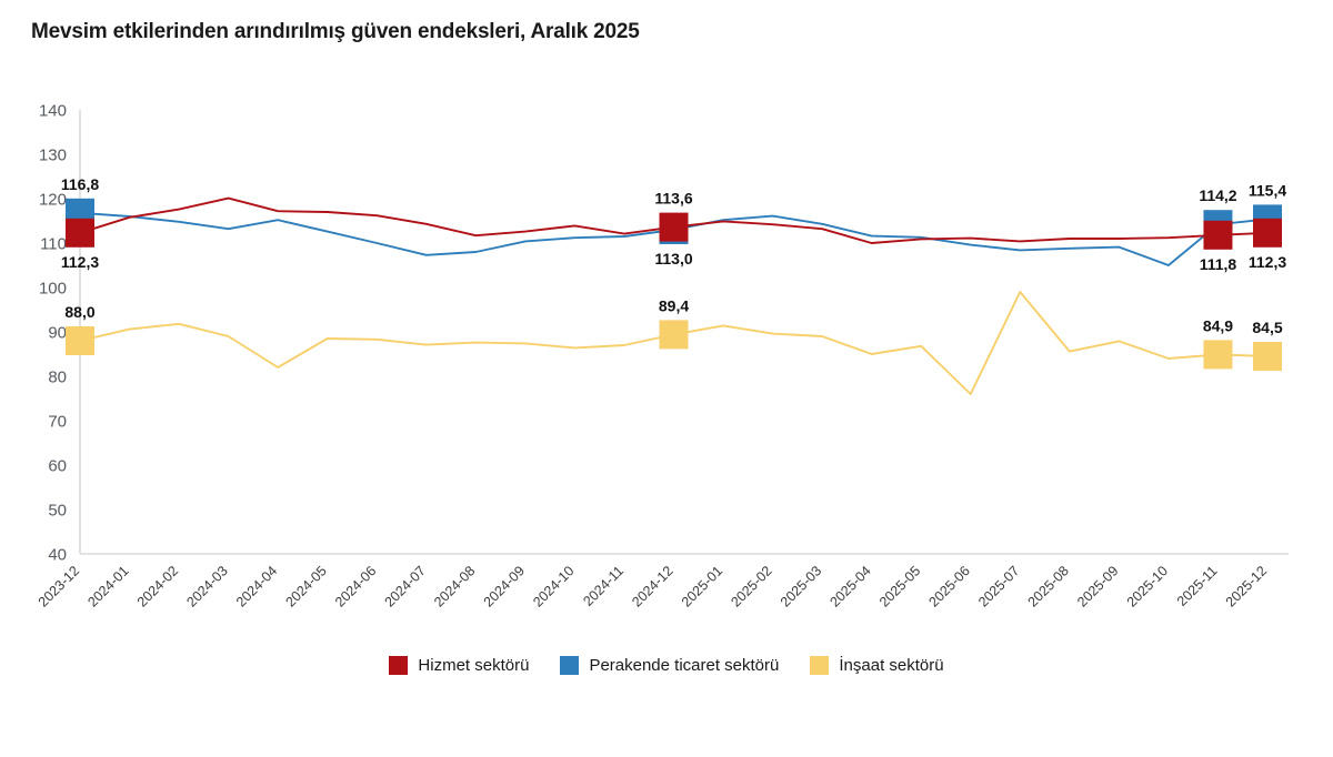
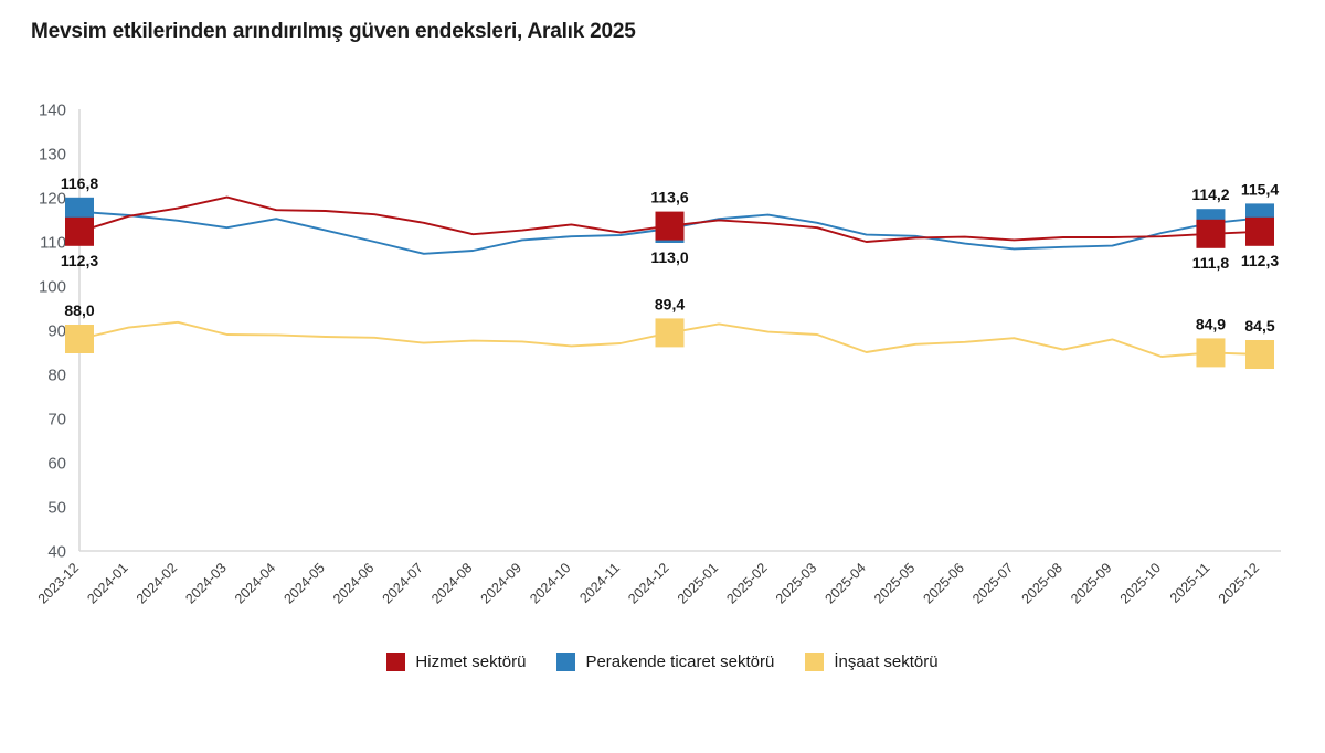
İnşaat sektörü/2024-04: 82 -> 89
İnşaat sektörü/2025-06: 76 -> 87
İnşaat sektörü/2025-07: 99 -> 88
Perakende ticaret sektörü/2025-10: 105 -> 112
